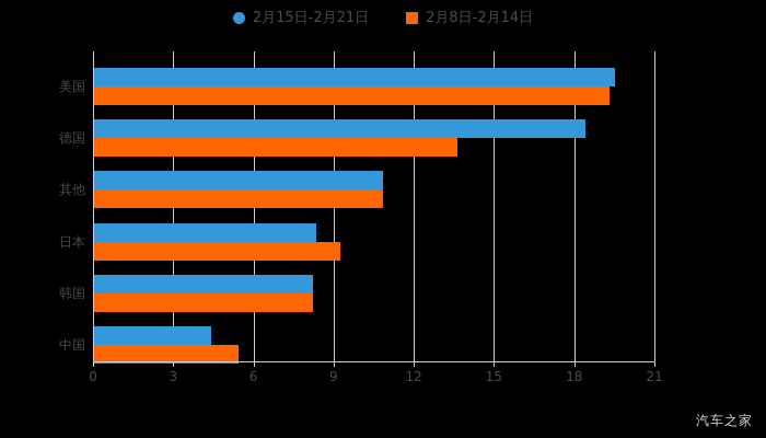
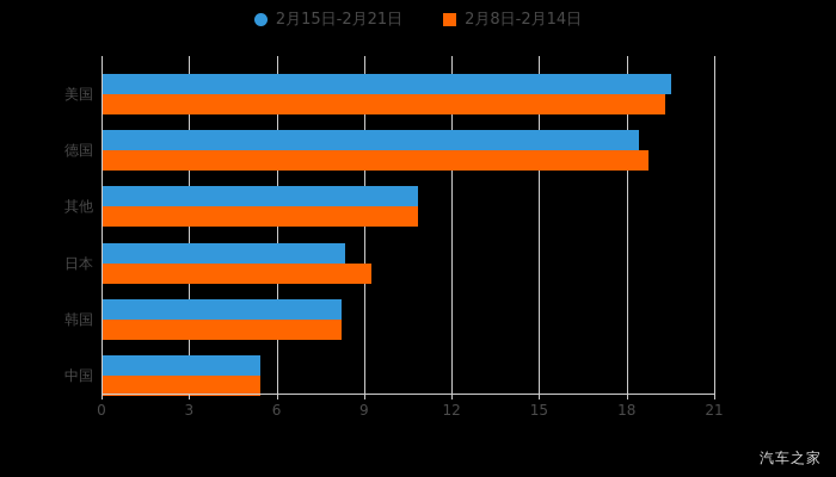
2月8日-2月14日/德国: 13.6 -> 18.7
2月15日-2月21日/中国: 4.4 -> 5.4
